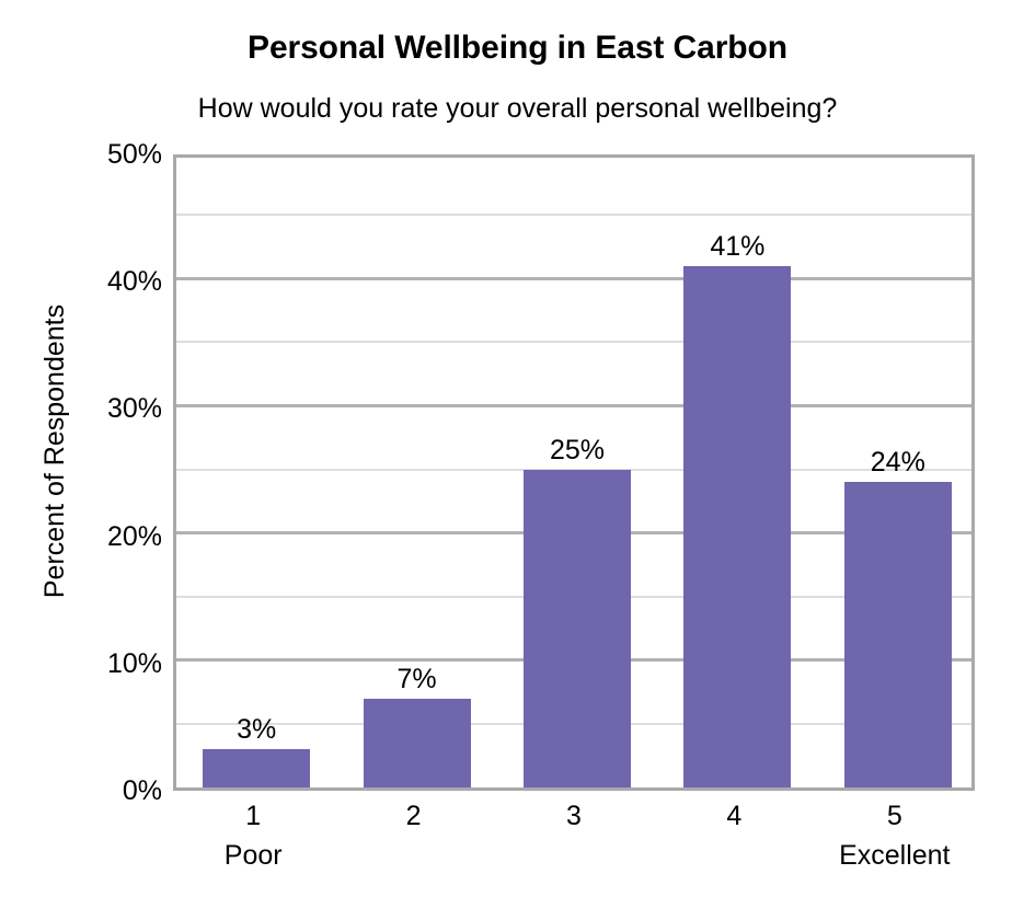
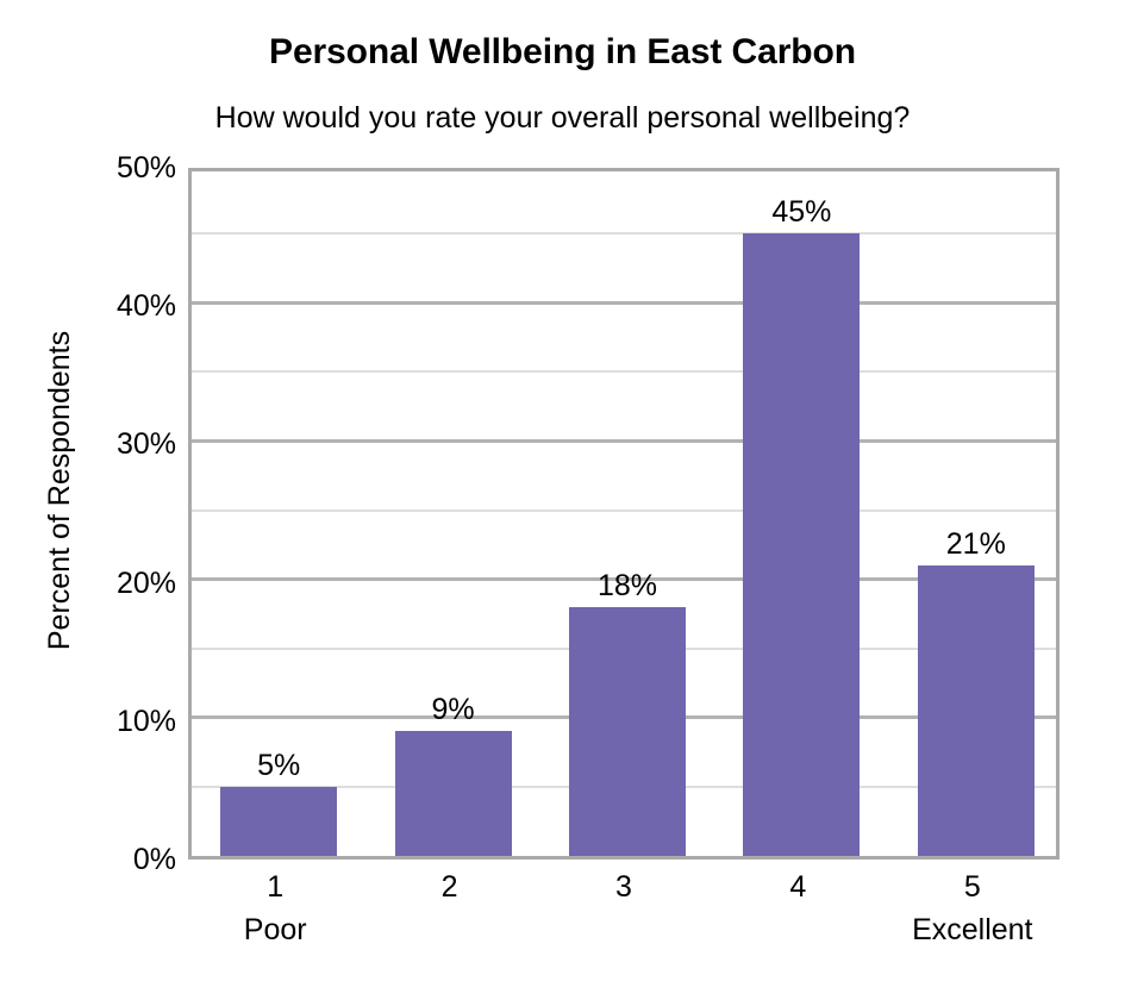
1: 3% -> 5%
2: 7% -> 9%
3: 25% -> 18%
4: 41% -> 45%
5: 24% -> 21%
